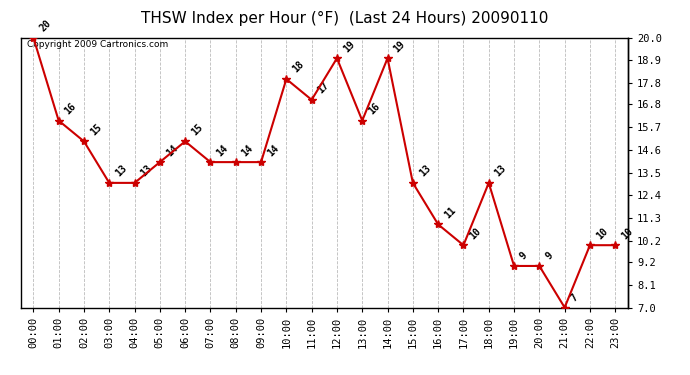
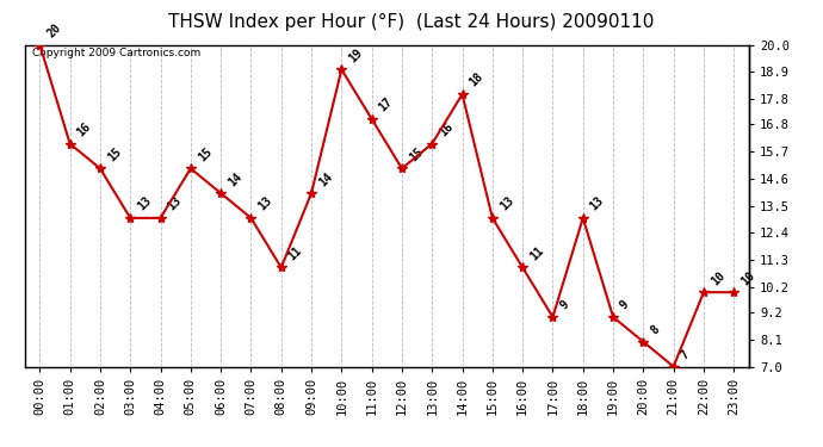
05:00: 14 -> 15
06:00: 15 -> 14
07:00: 14 -> 13
08:00: 14 -> 11
10:00: 18 -> 19
12:00: 19 -> 15
14:00: 19 -> 18
17:00: 10 -> 9
20:00: 9 -> 8
